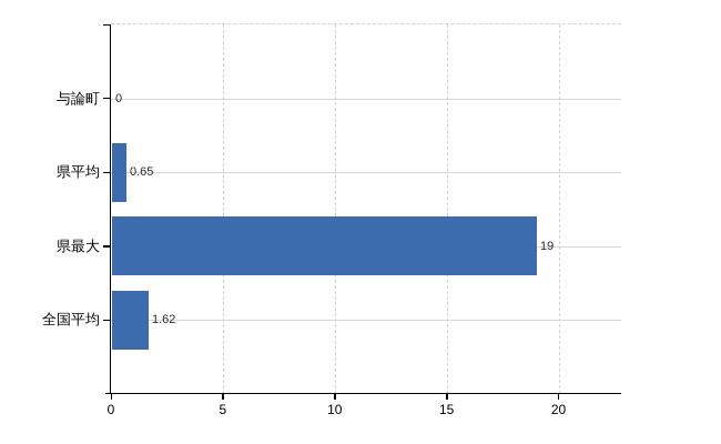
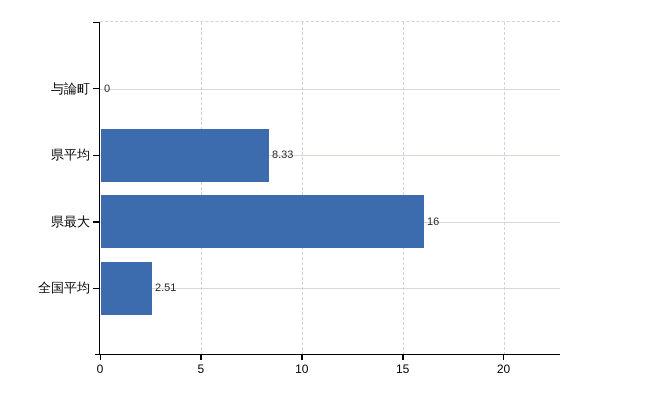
県平均: 0.65 -> 8.33
県最大: 19 -> 16
全国平均: 1.62 -> 2.51
